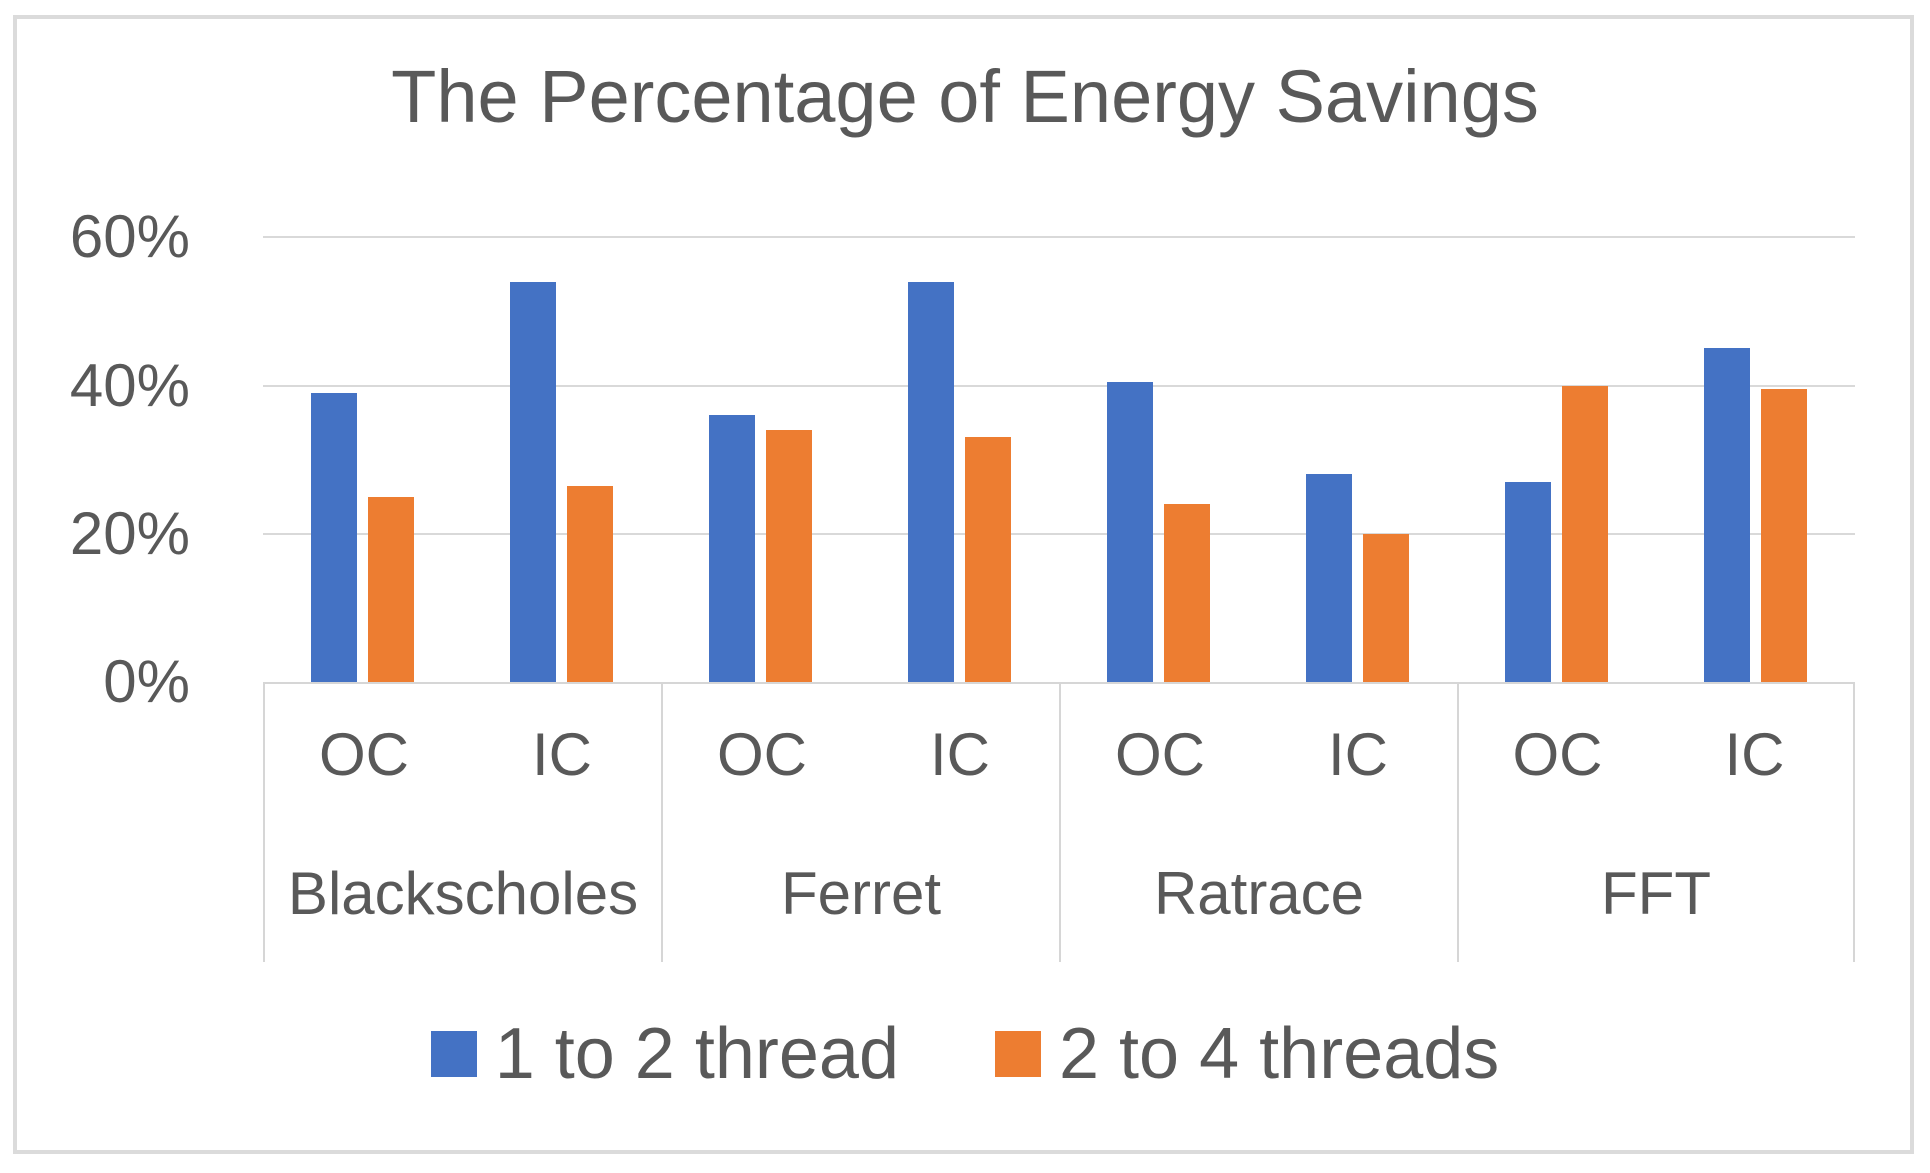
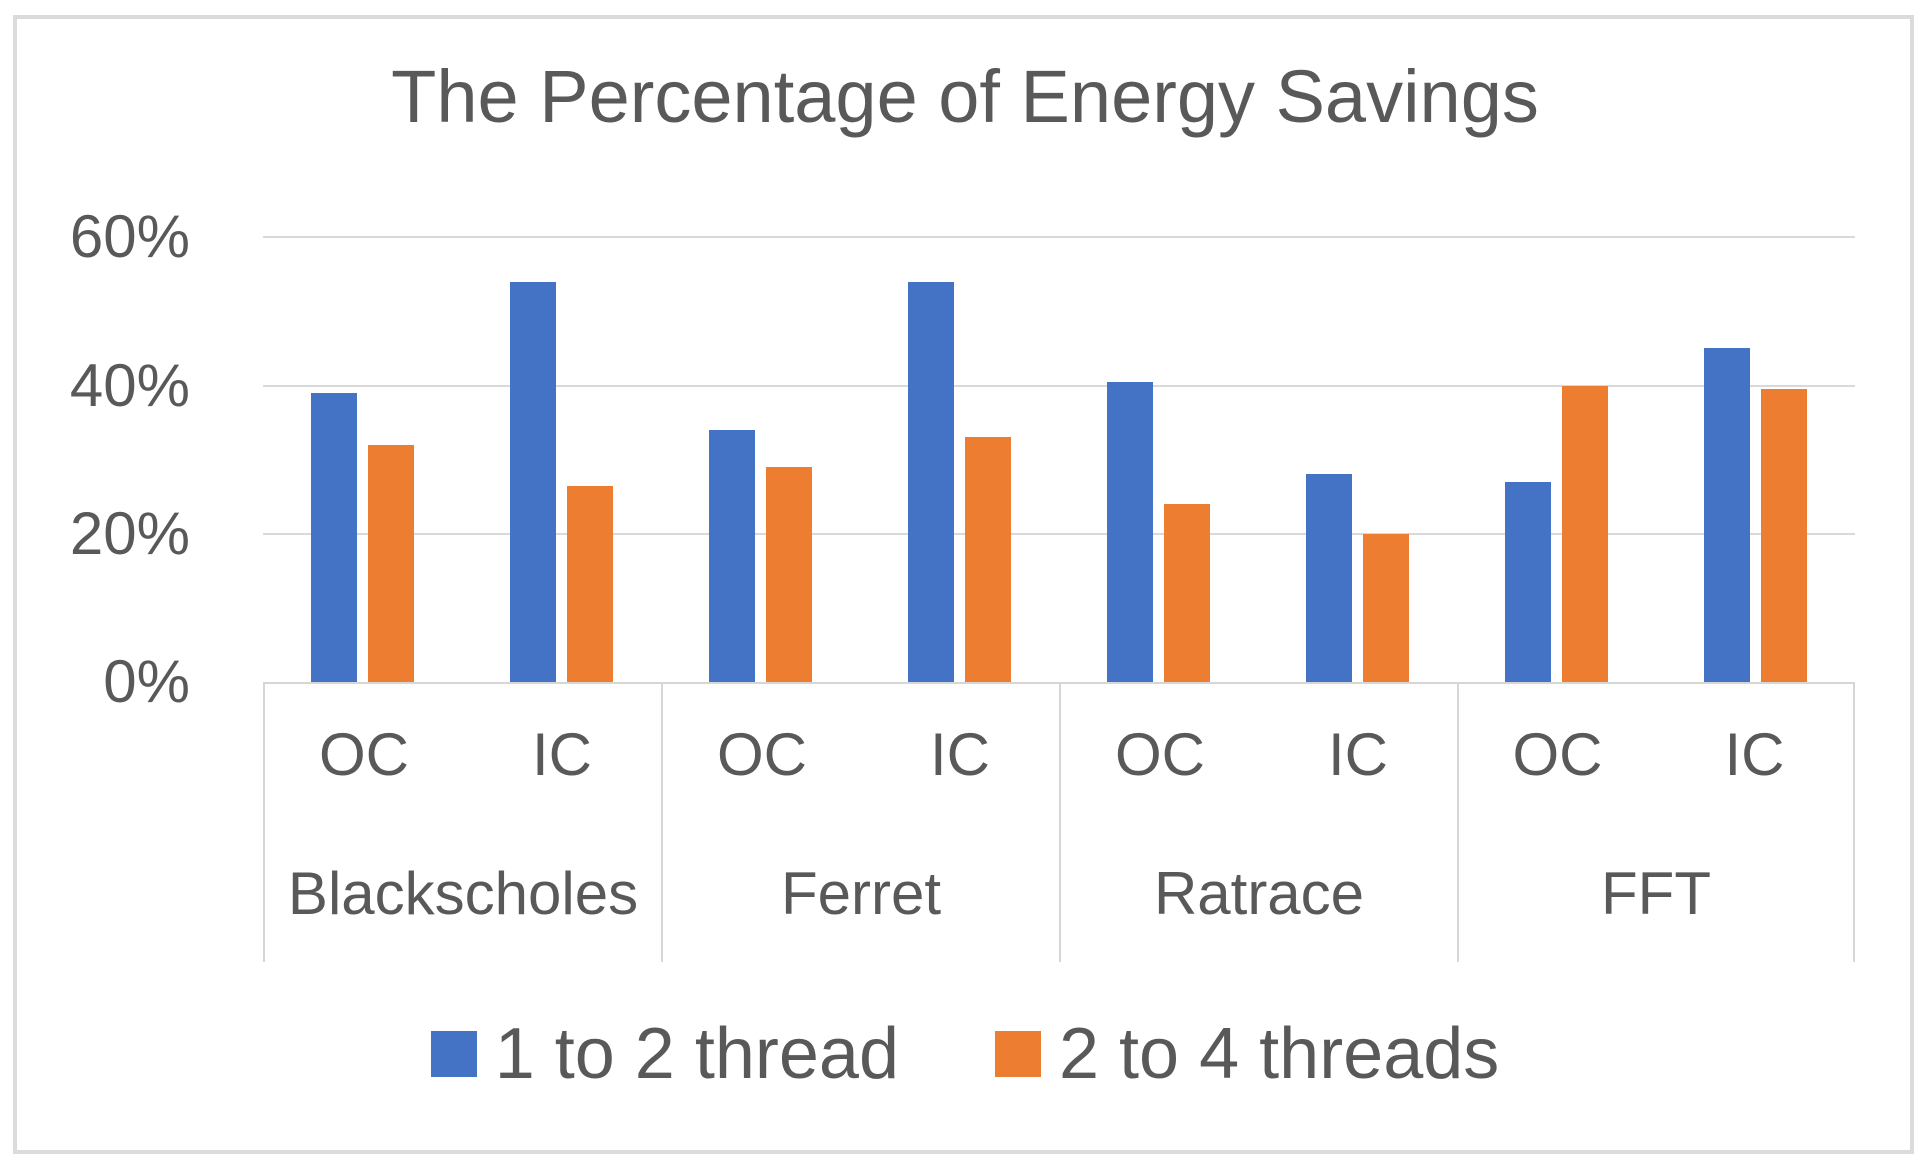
2 to 4 threads/Blackscholes OC: 25% -> 32%
1 to 2 thread/Ferret OC: 36% -> 34%
2 to 4 threads/Ferret OC: 34% -> 29%
